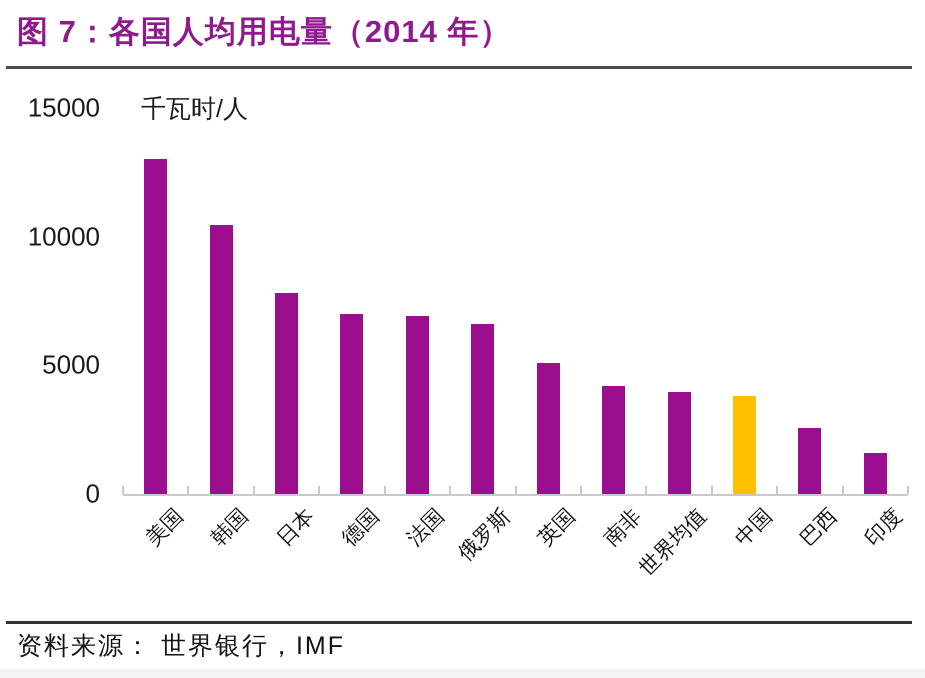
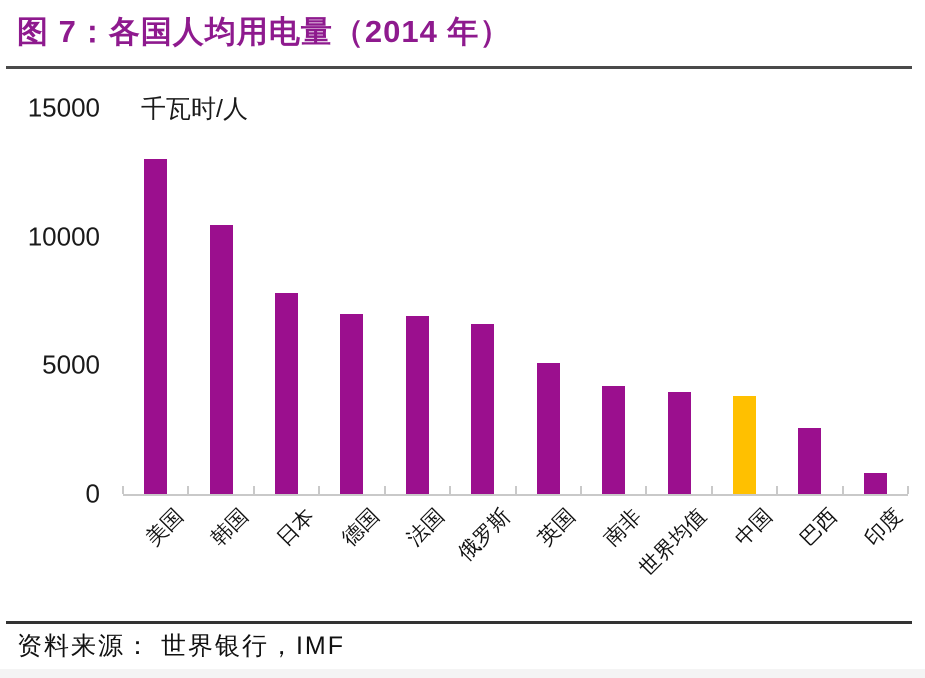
印度: 1600 -> 800
